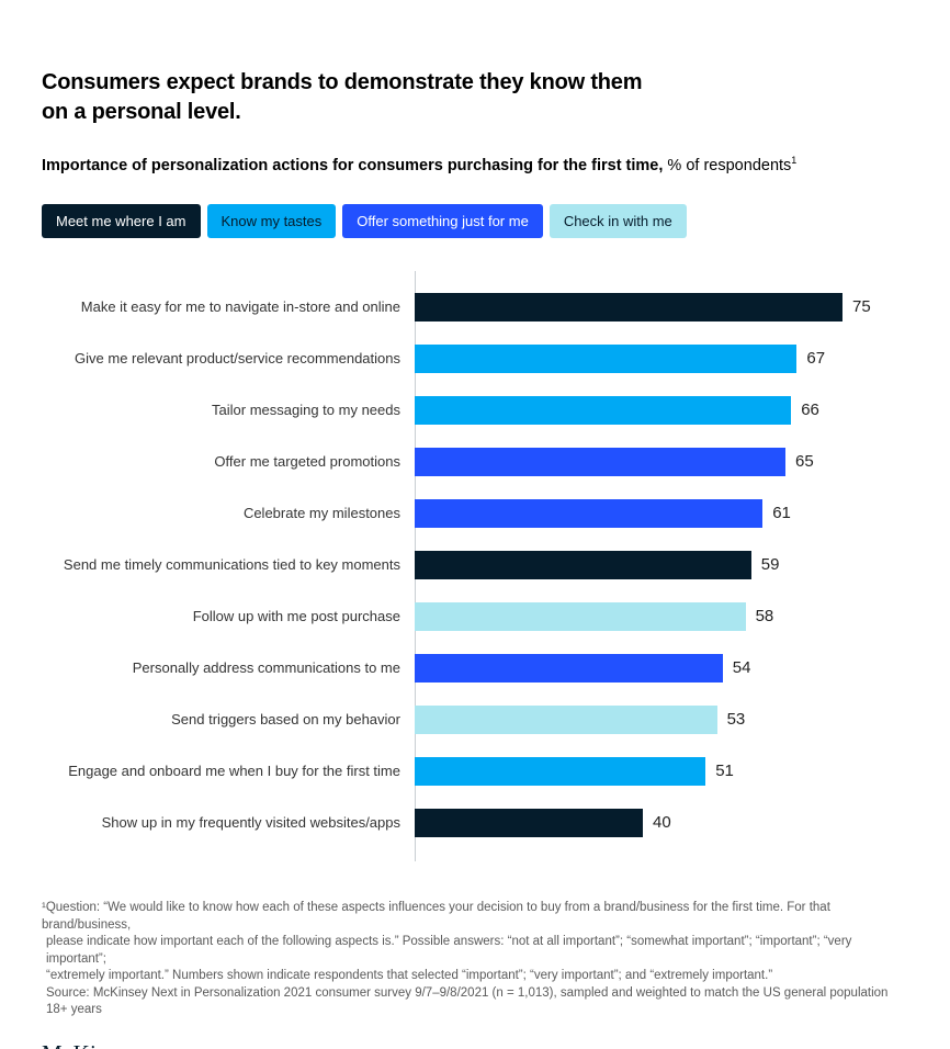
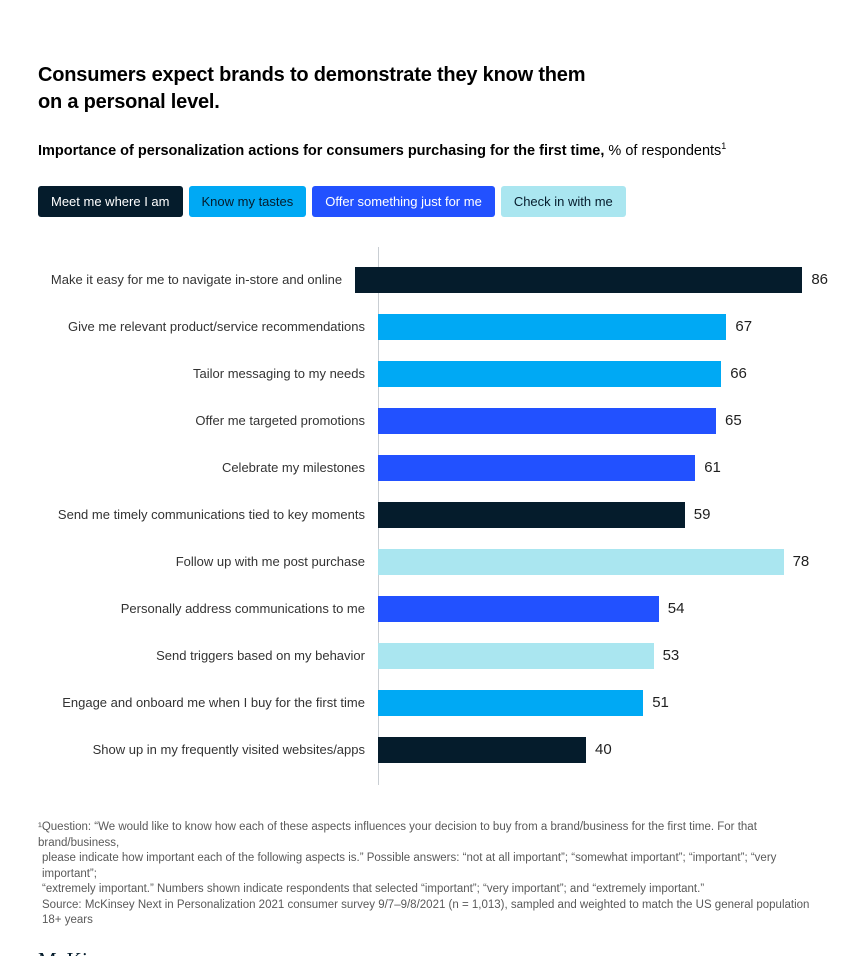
Make it easy for me to navigate in-store and online: 75 -> 86
Follow up with me post purchase: 58 -> 78
